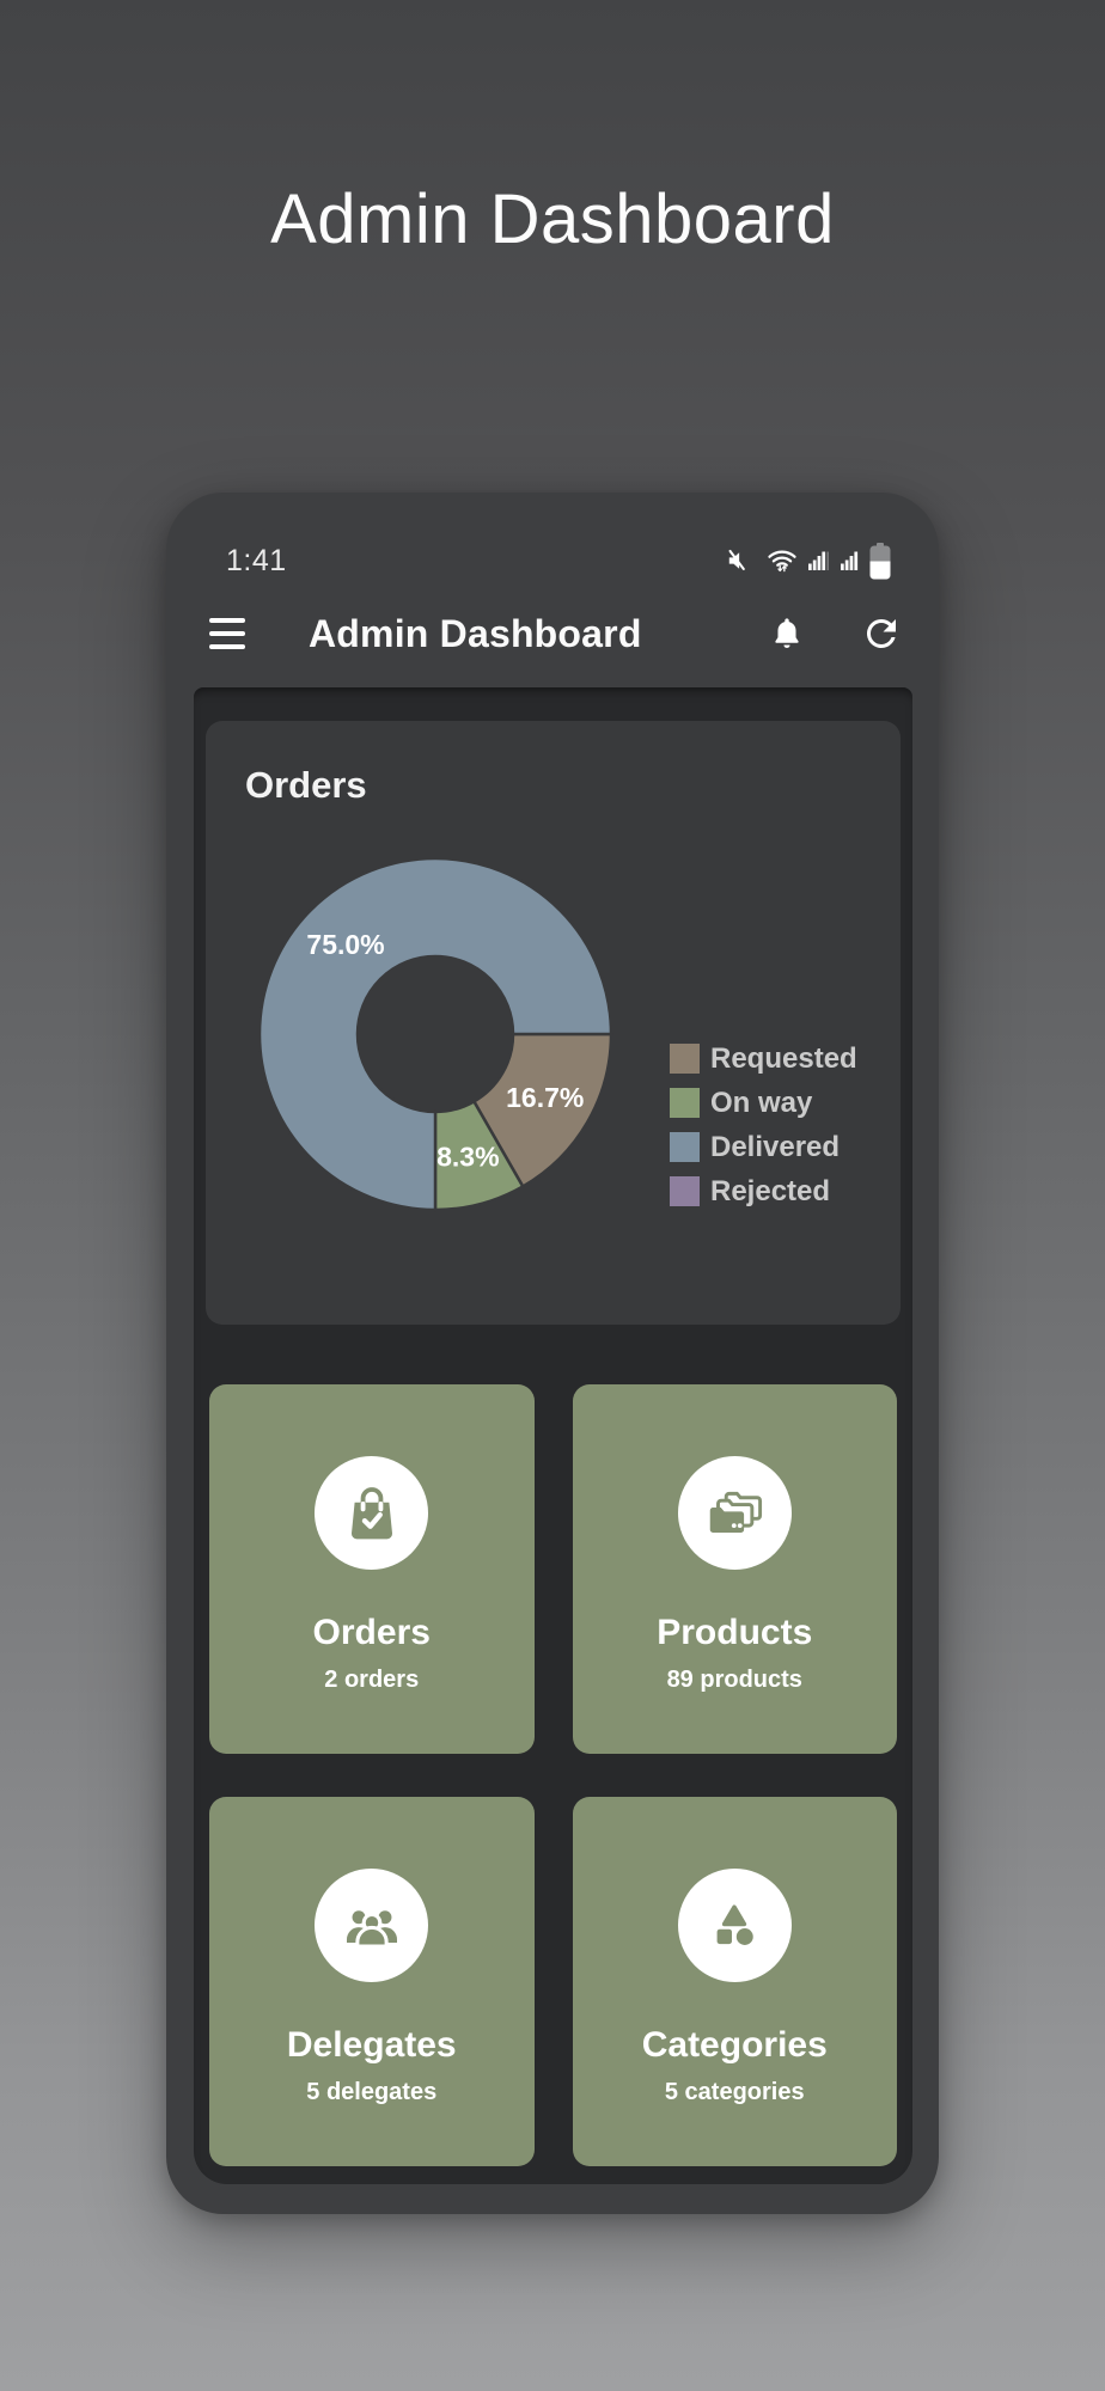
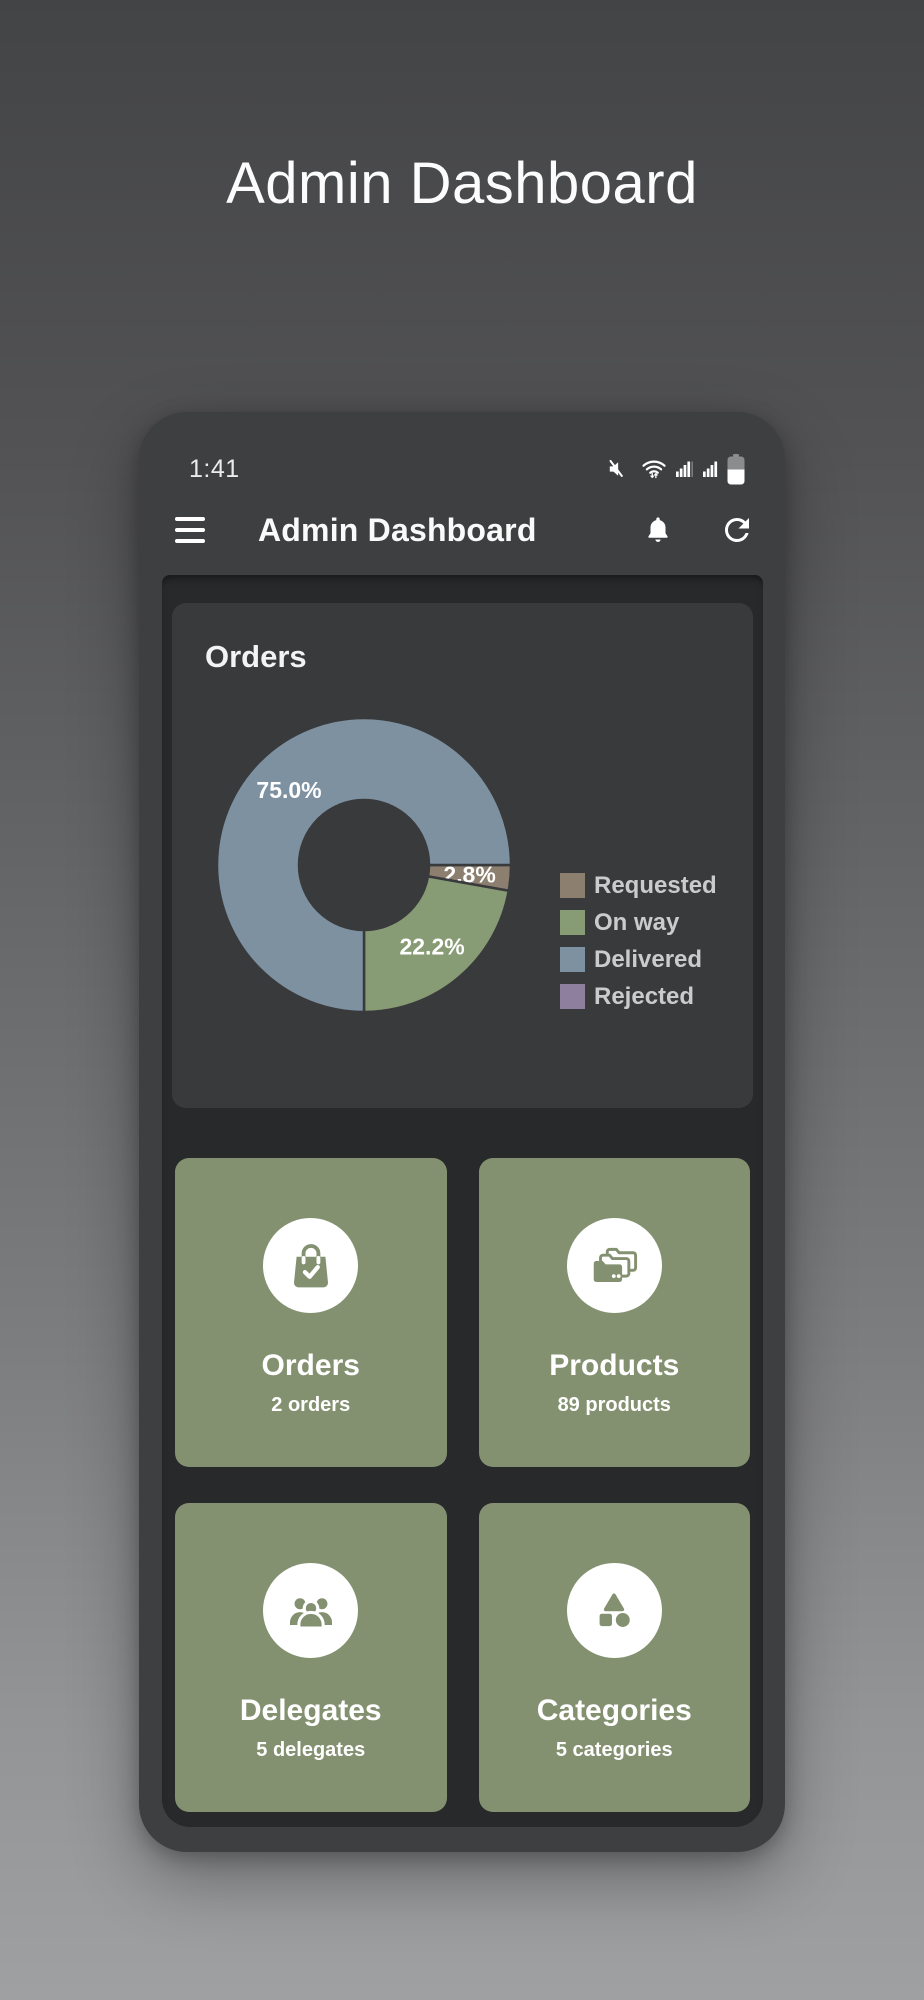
Requested: 16.7% -> 2.8%
On way: 8.3% -> 22.2%
